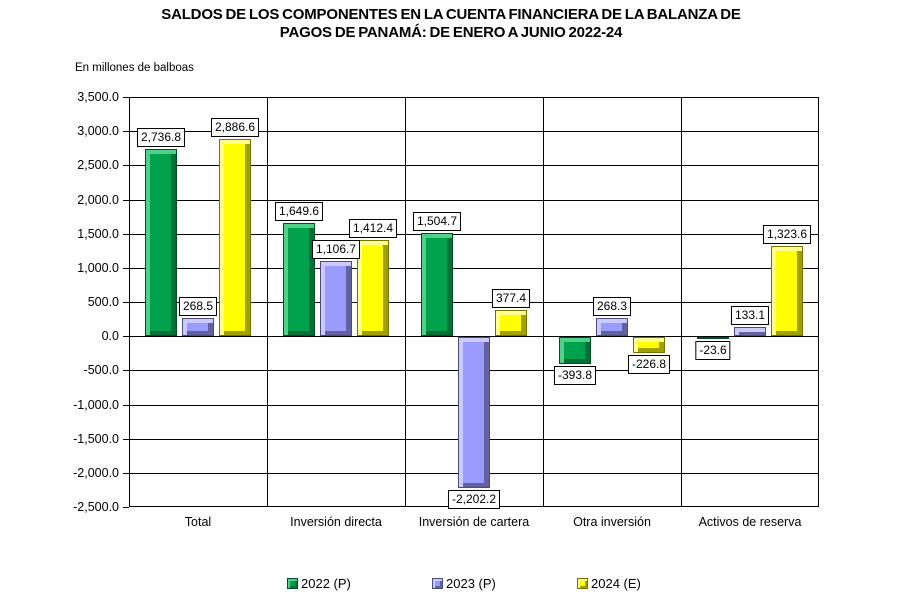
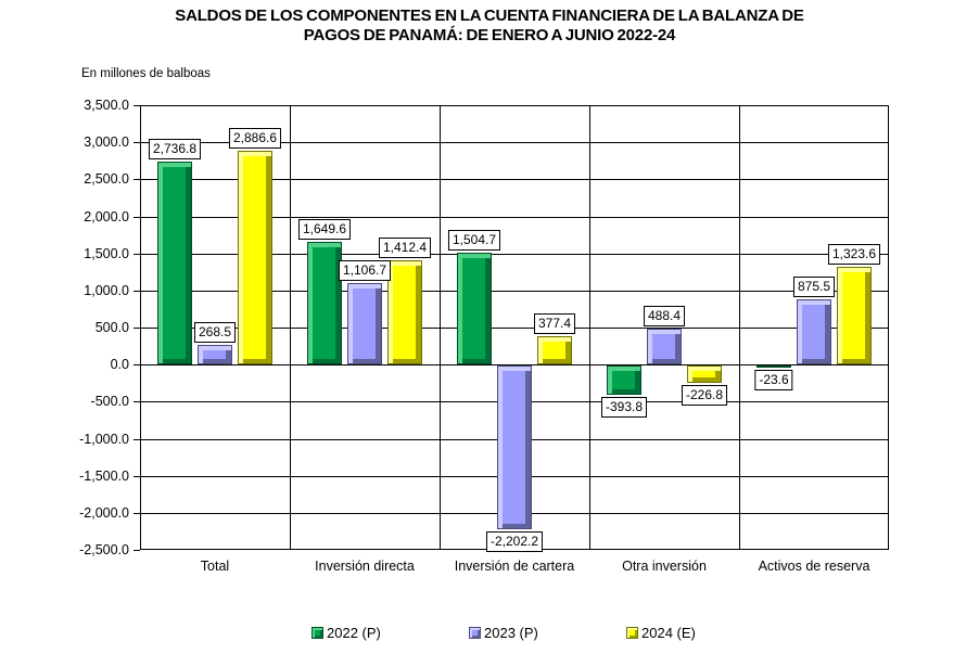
2023 (P)/Otra inversión: 268.3 -> 488.4
2023 (P)/Activos de reserva: 133.1 -> 875.5
